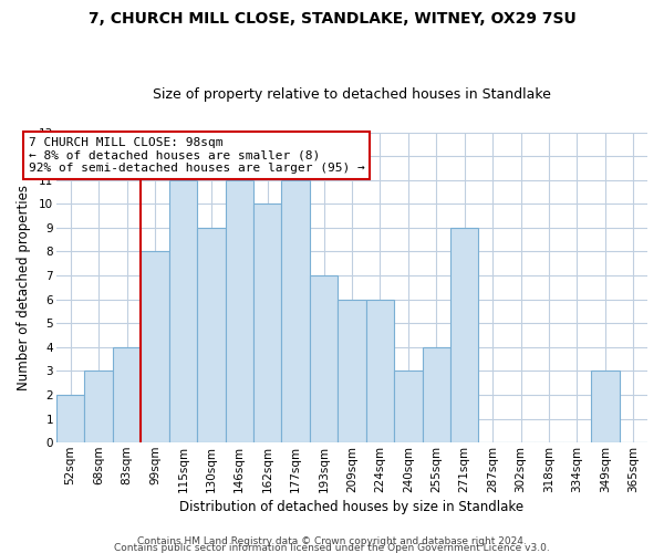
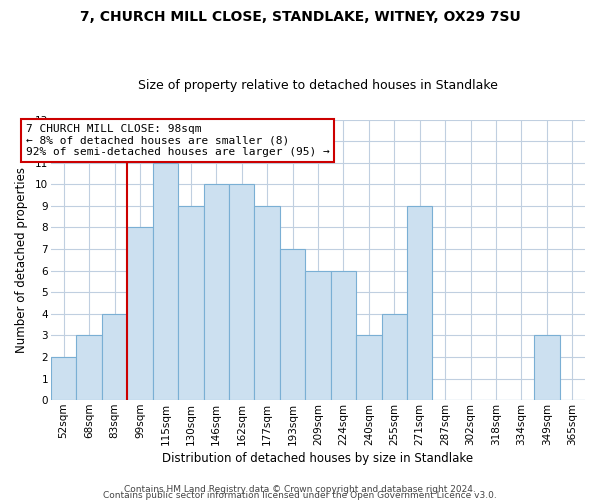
146sqm: 11 -> 10
177sqm: 11 -> 9
